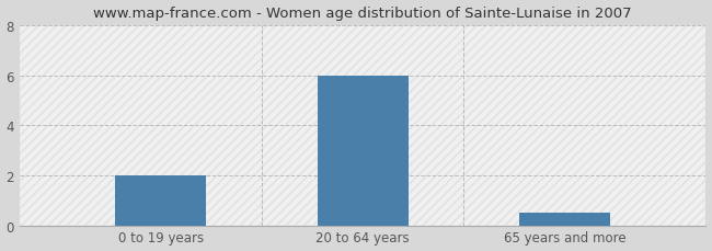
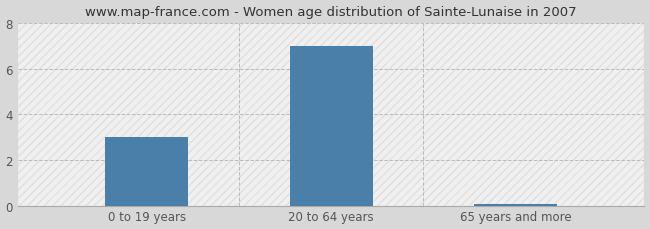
0 to 19 years: 2.00 -> 3.00
20 to 64 years: 6.00 -> 7.00
65 years and more: 0.50 -> 0.07
